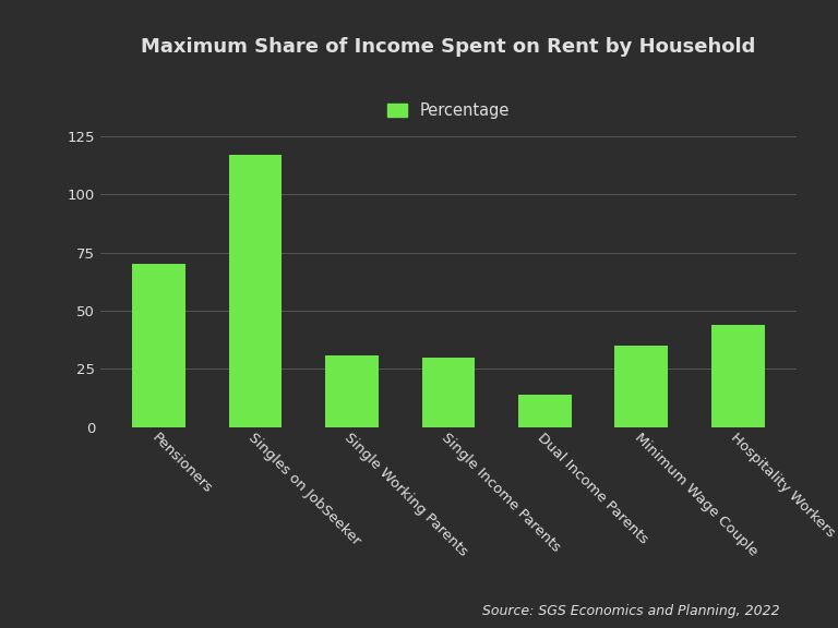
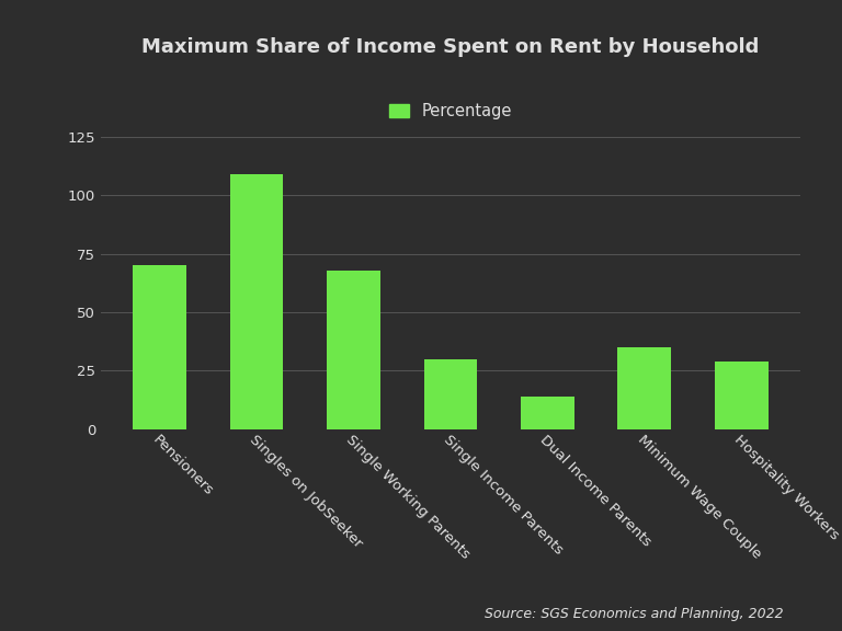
Singles on JobSeeker: 117 -> 109
Single Working Parents: 31 -> 68
Hospitality Workers: 44 -> 29
